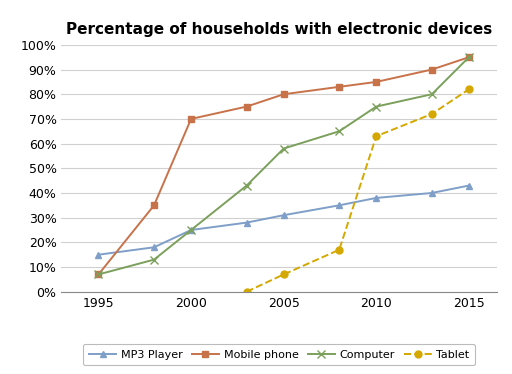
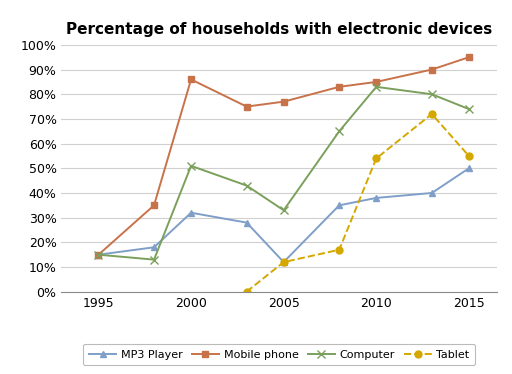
Mobile phone/1995: 7% -> 15%
Computer/1995: 7% -> 15%
MP3 Player/2000: 25% -> 32%
Mobile phone/2000: 70% -> 86%
Computer/2000: 25% -> 51%
MP3 Player/2005: 31% -> 12%
Mobile phone/2005: 80% -> 77%
Computer/2005: 58% -> 33%
Tablet/2005: 7% -> 12%
Computer/2010: 75% -> 83%
Tablet/2010: 63% -> 54%
MP3 Player/2015: 43% -> 50%
Computer/2015: 95% -> 74%
Tablet/2015: 82% -> 55%
